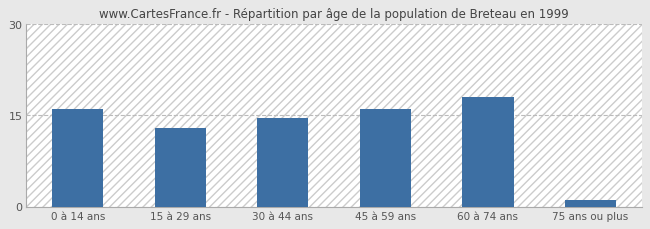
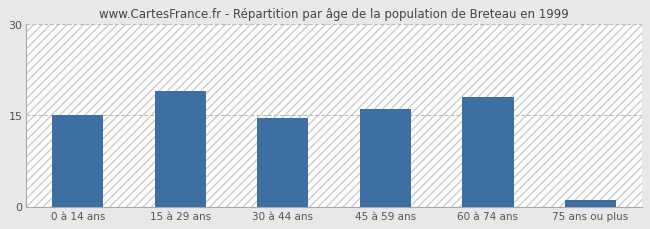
0 à 14 ans: 16.0 -> 15.0
15 à 29 ans: 13.0 -> 19.0
